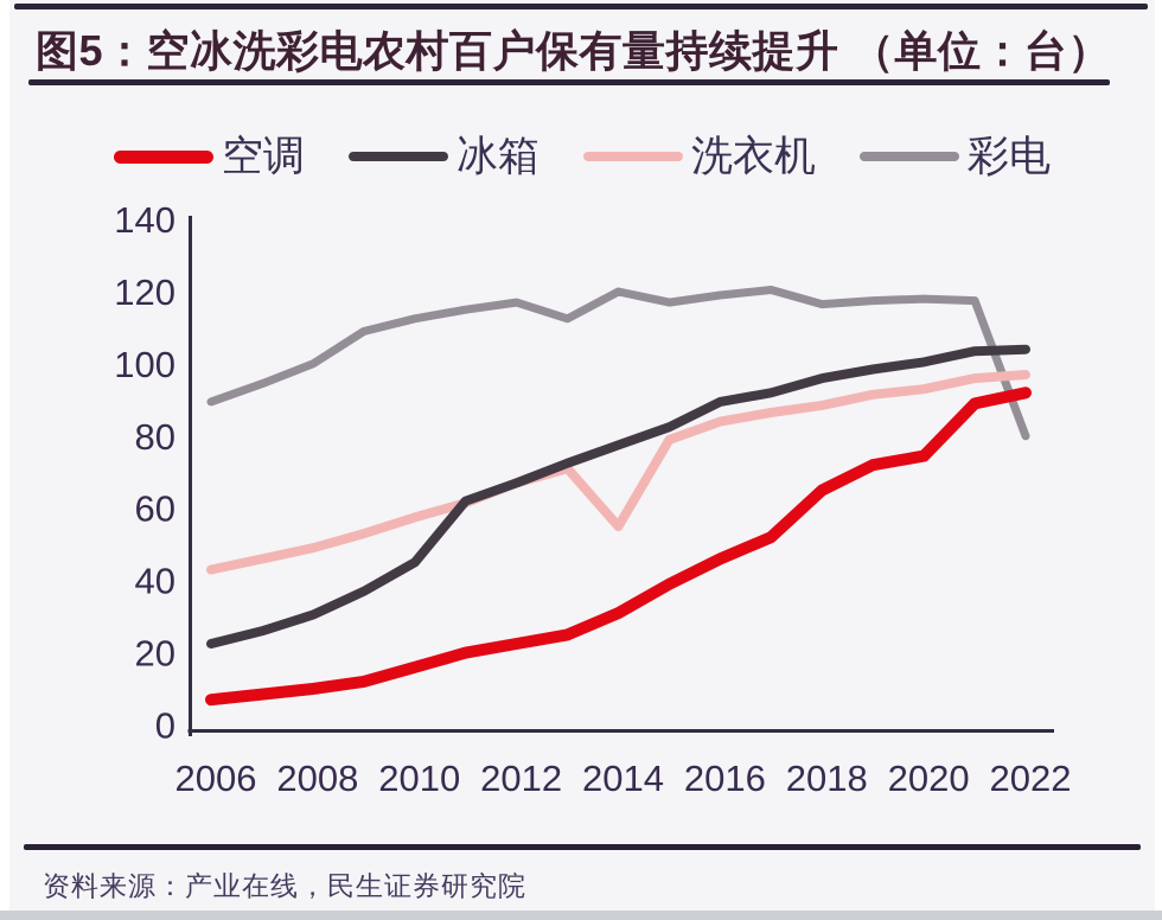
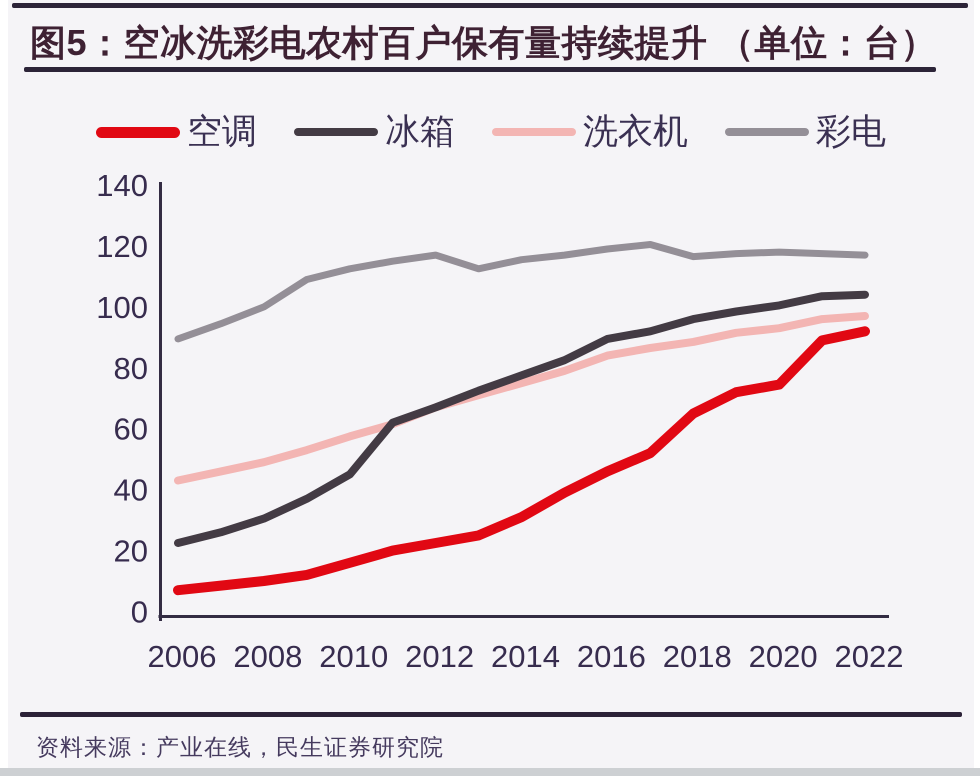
彩电/2014: 120 -> 116
洗衣机/2014: 55 -> 75
彩电/2022: 80 -> 117
